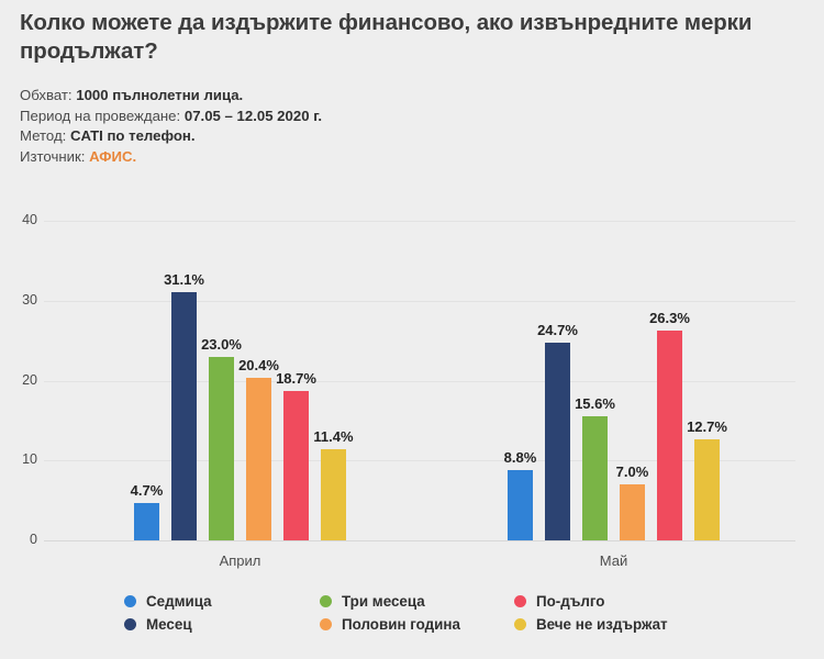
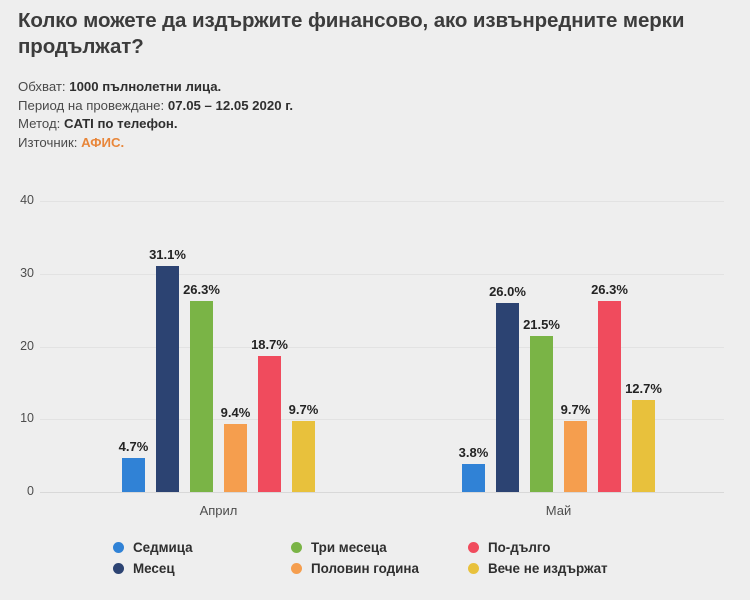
Три месеца/Април: 23.0% -> 26.3%
Половин година/Април: 20.4% -> 9.4%
Вече не издържат/Април: 11.4% -> 9.7%
Седмица/Май: 8.8% -> 3.8%
Месец/Май: 24.7% -> 26.0%
Три месеца/Май: 15.6% -> 21.5%
Половин година/Май: 7.0% -> 9.7%
